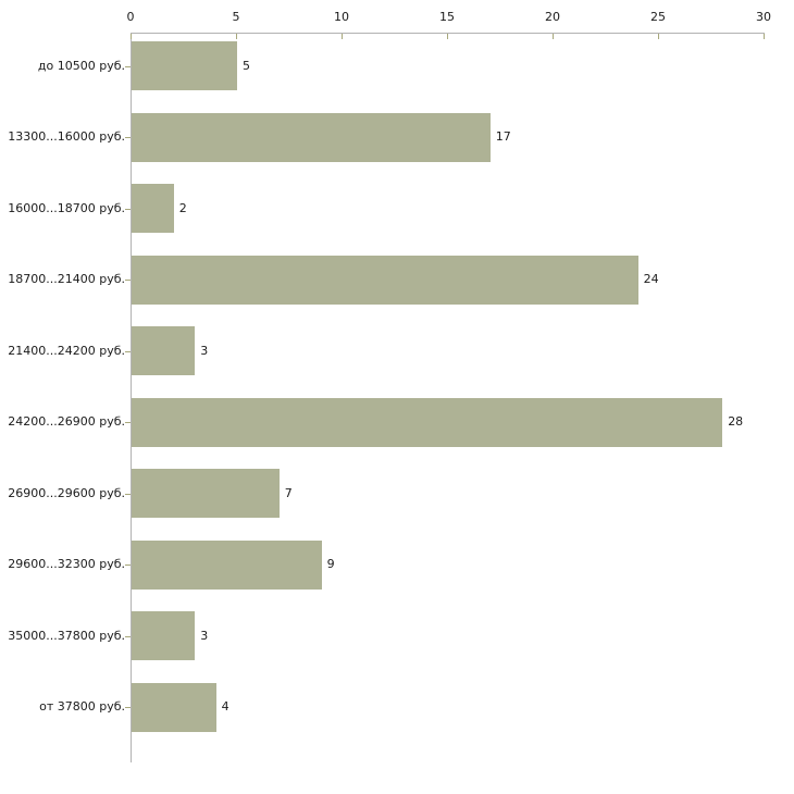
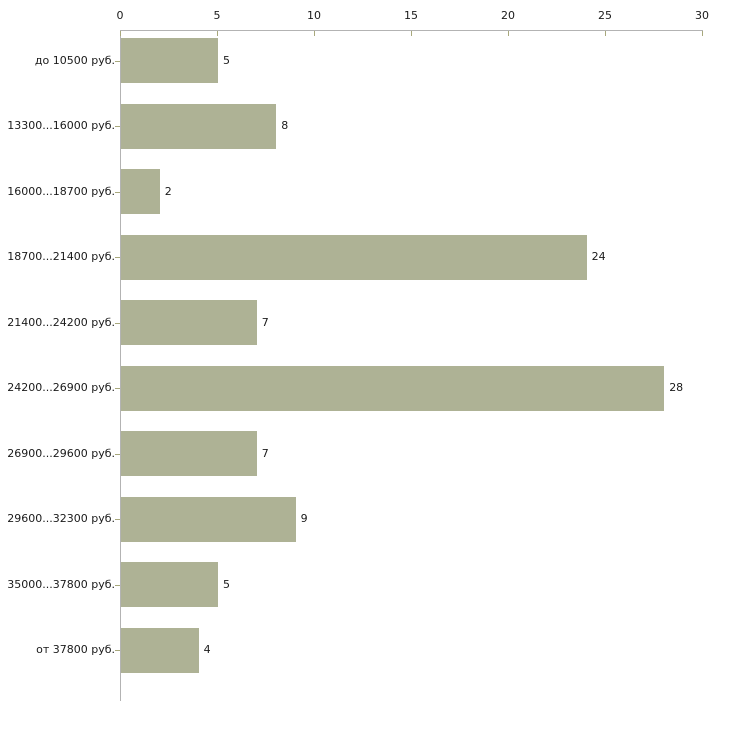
13300...16000 руб.: 17 -> 8
21400...24200 руб.: 3 -> 7
35000...37800 руб.: 3 -> 5
